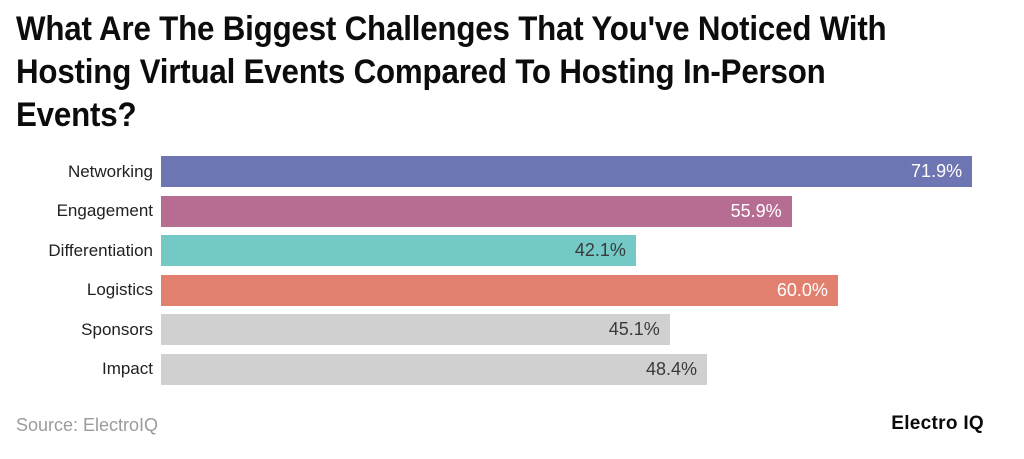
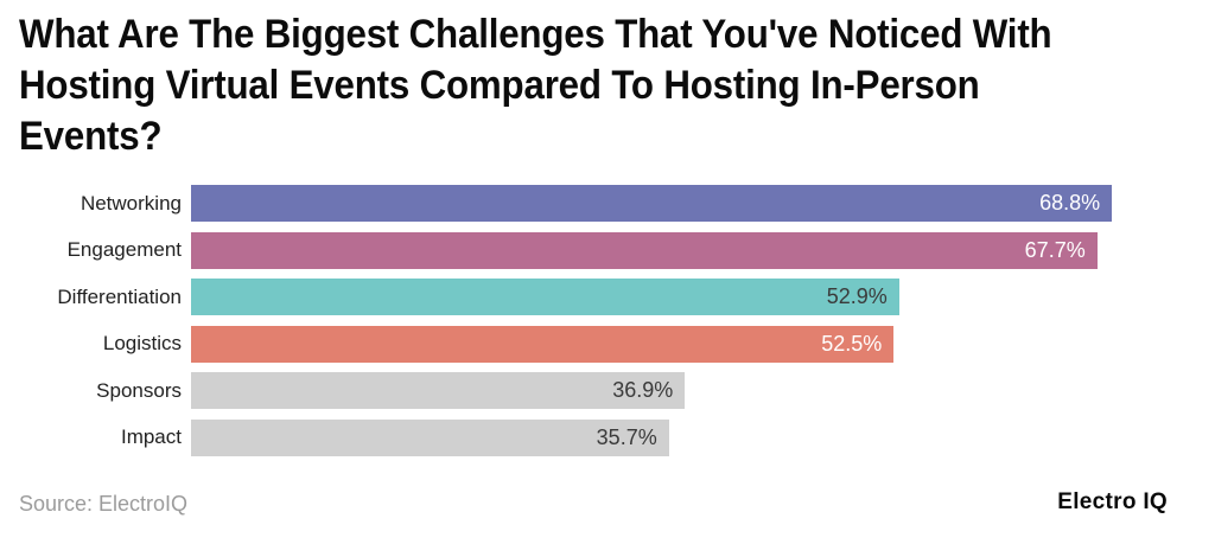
Networking: 71.9% -> 68.8%
Engagement: 55.9% -> 67.7%
Differentiation: 42.1% -> 52.9%
Logistics: 60.0% -> 52.5%
Sponsors: 45.1% -> 36.9%
Impact: 48.4% -> 35.7%
